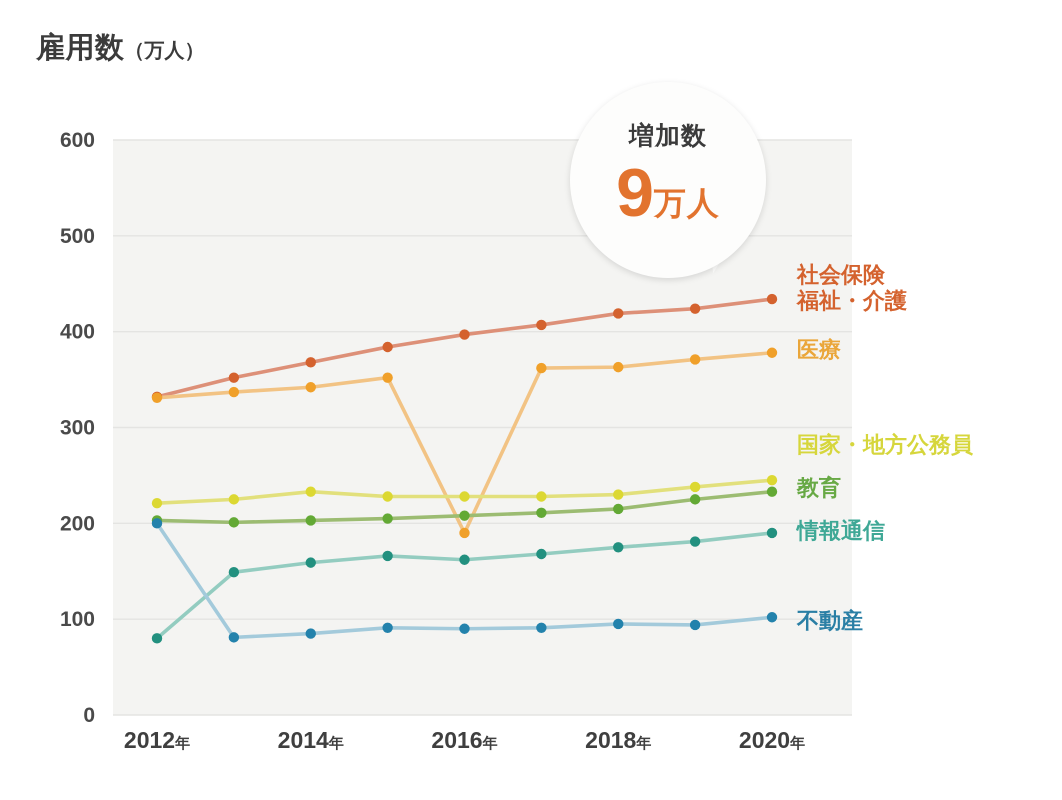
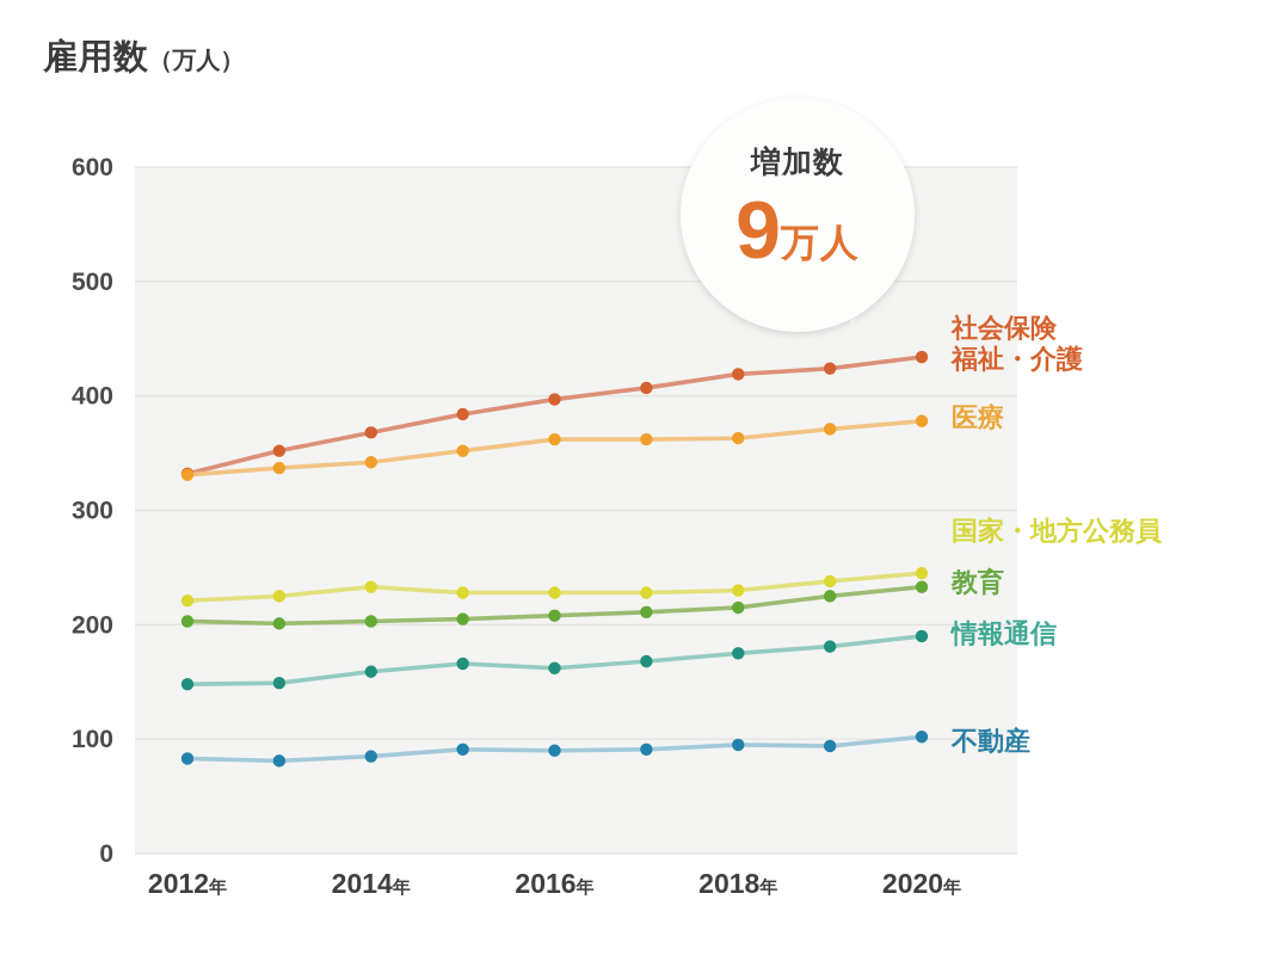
情報通信/2012: 80 -> 150
不動産/2012: 200 -> 80
医療/2016: 190 -> 360
